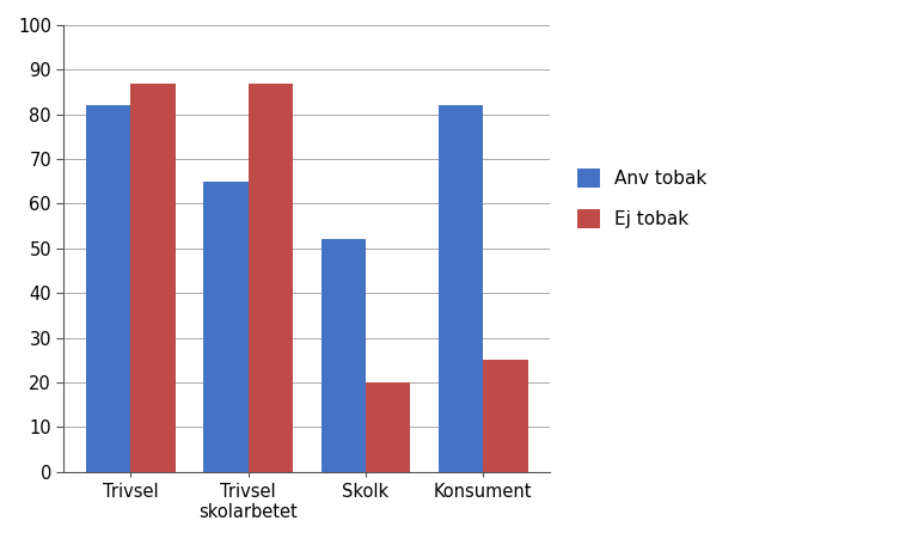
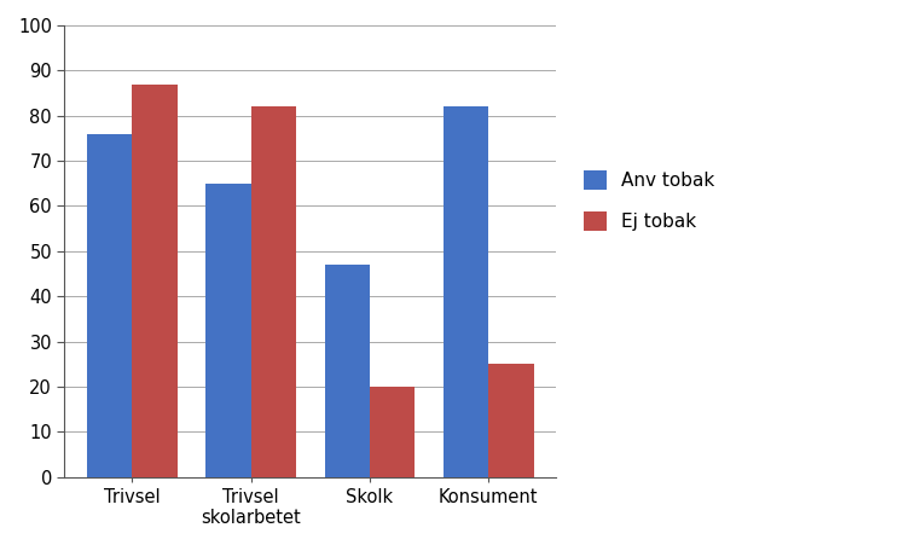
Anv tobak/Trivsel: 82 -> 76
Ej tobak/Trivsel skolarbetet: 87 -> 82
Anv tobak/Skolk: 52 -> 47
